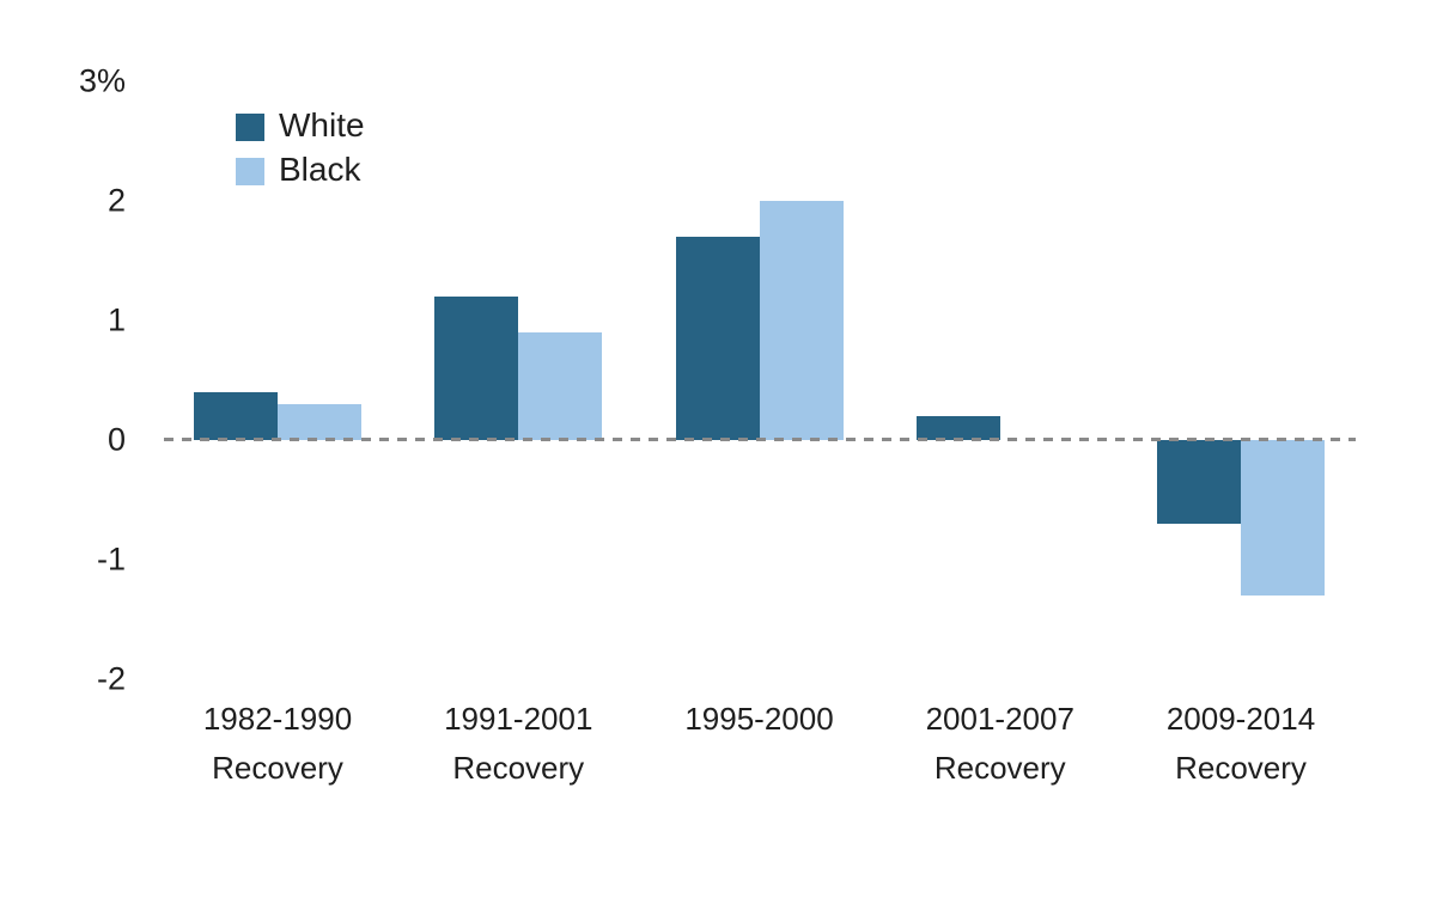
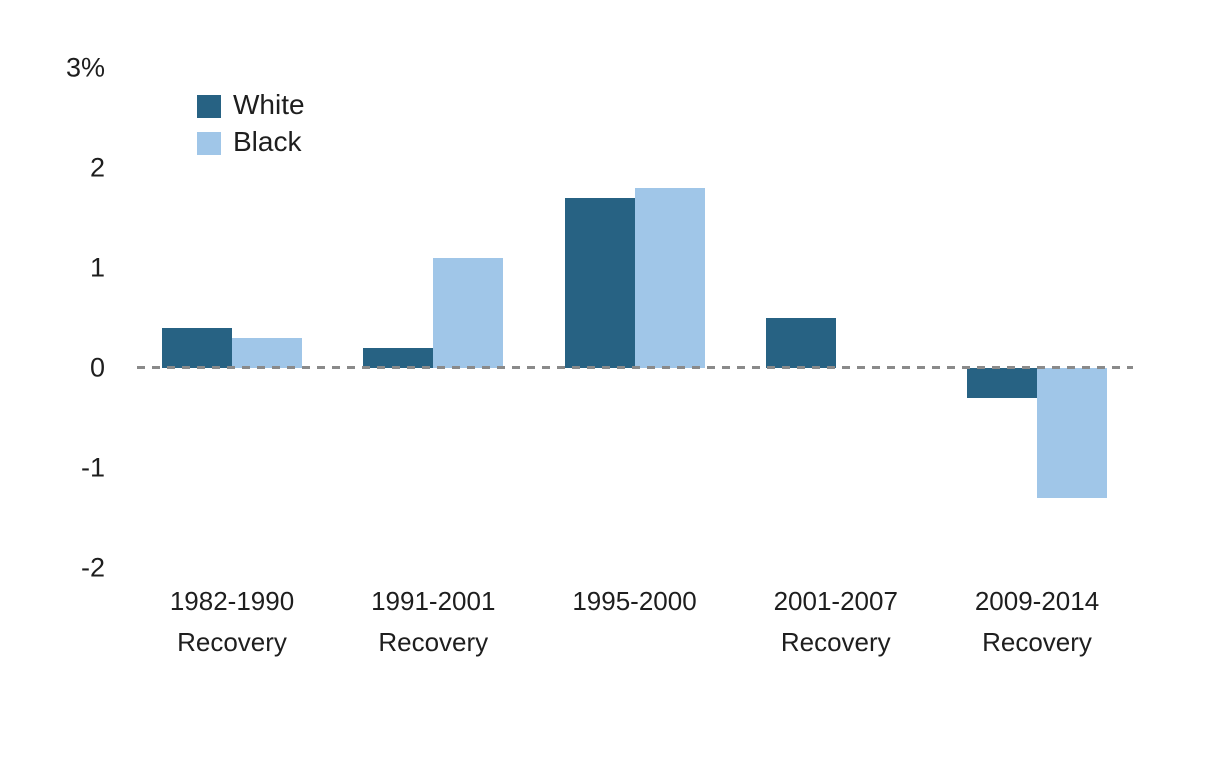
White/1991-2001 Recovery: 1.2% -> 0.2%
Black/1991-2001 Recovery: 0.9% -> 1.1%
Black/1995-2000: 2.0% -> 1.8%
White/2001-2007 Recovery: 0.2% -> 0.5%
White/2009-2014 Recovery: -0.7% -> -0.3%
